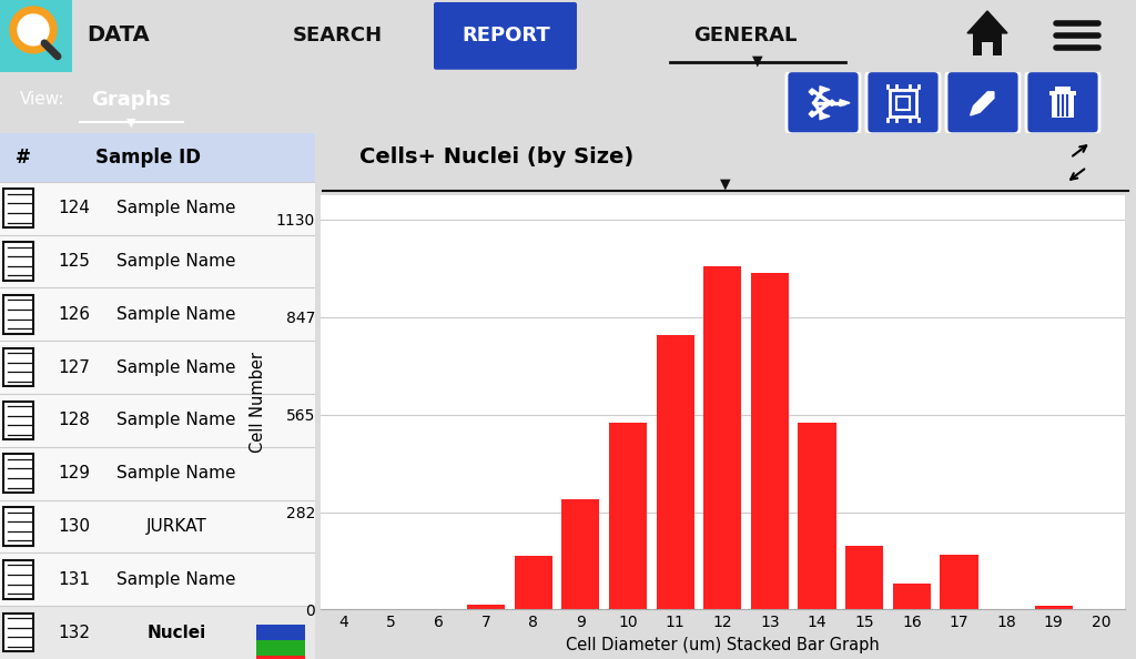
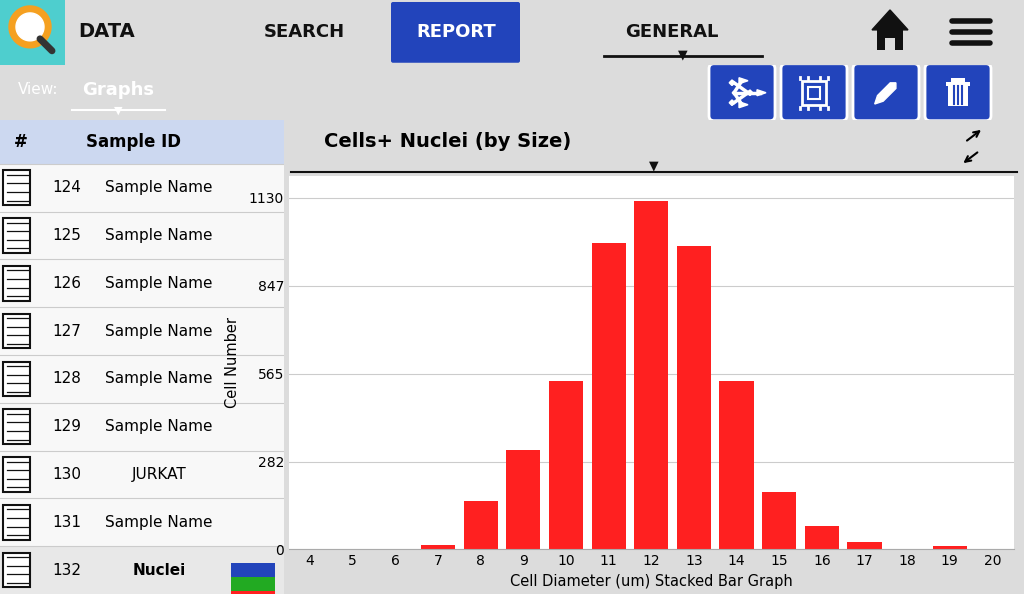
11: 795 -> 985
12: 995 -> 1120
17: 160 -> 25
